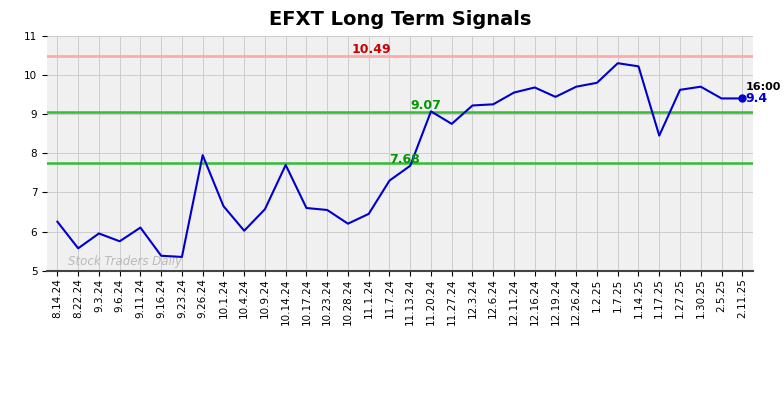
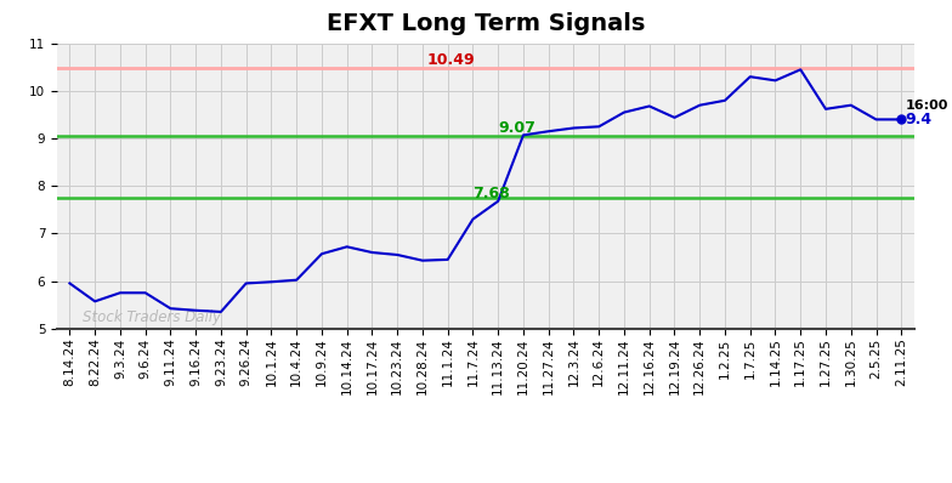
8.14.24: 6.25 -> 5.95
9.3.24: 5.95 -> 5.75
9.11.24: 6.10 -> 5.42
9.26.24: 7.95 -> 5.95
10.1.24: 6.65 -> 5.98
10.14.24: 7.70 -> 6.72
10.28.24: 6.20 -> 6.43
11.27.24: 8.75 -> 9.15
1.17.25: 8.45 -> 10.45
